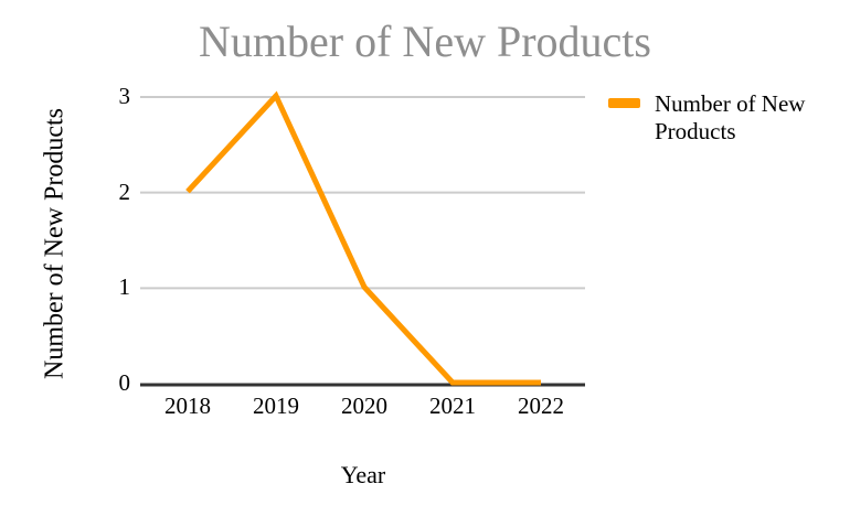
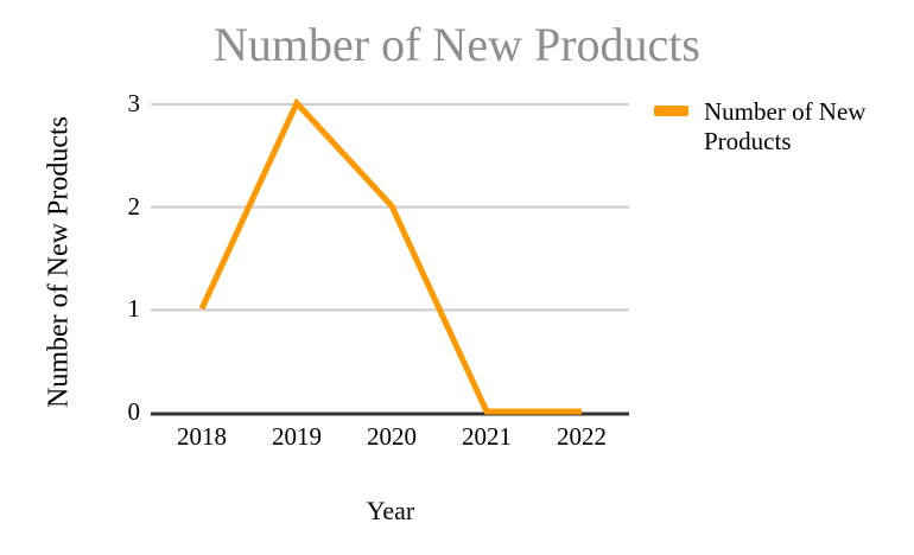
2018: 2 -> 1
2020: 1 -> 2
